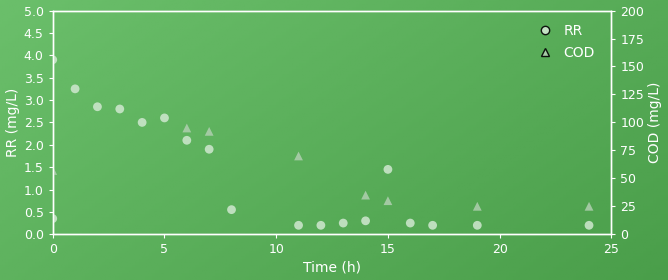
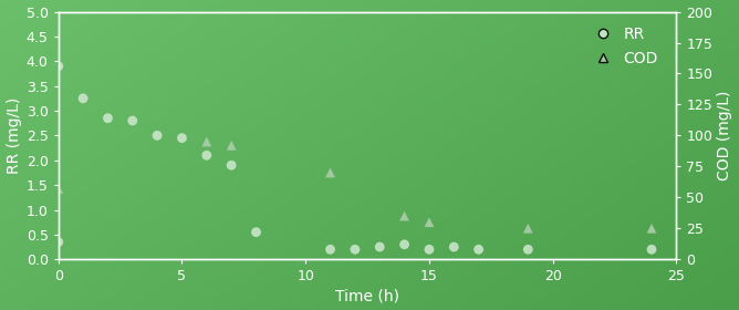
RR/5: 2.60 -> 2.45
RR/15: 1.45 -> 0.20
